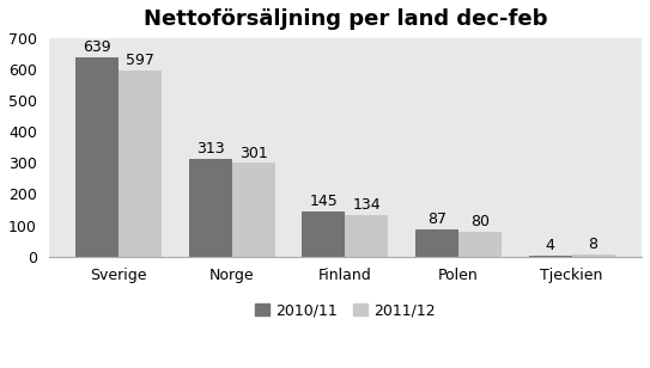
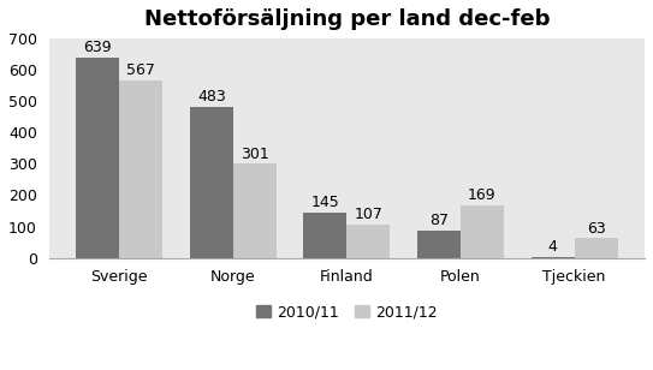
2011/12/Sverige: 597 -> 567
2010/11/Norge: 313 -> 483
2011/12/Finland: 134 -> 107
2011/12/Polen: 80 -> 169
2011/12/Tjeckien: 8 -> 63
